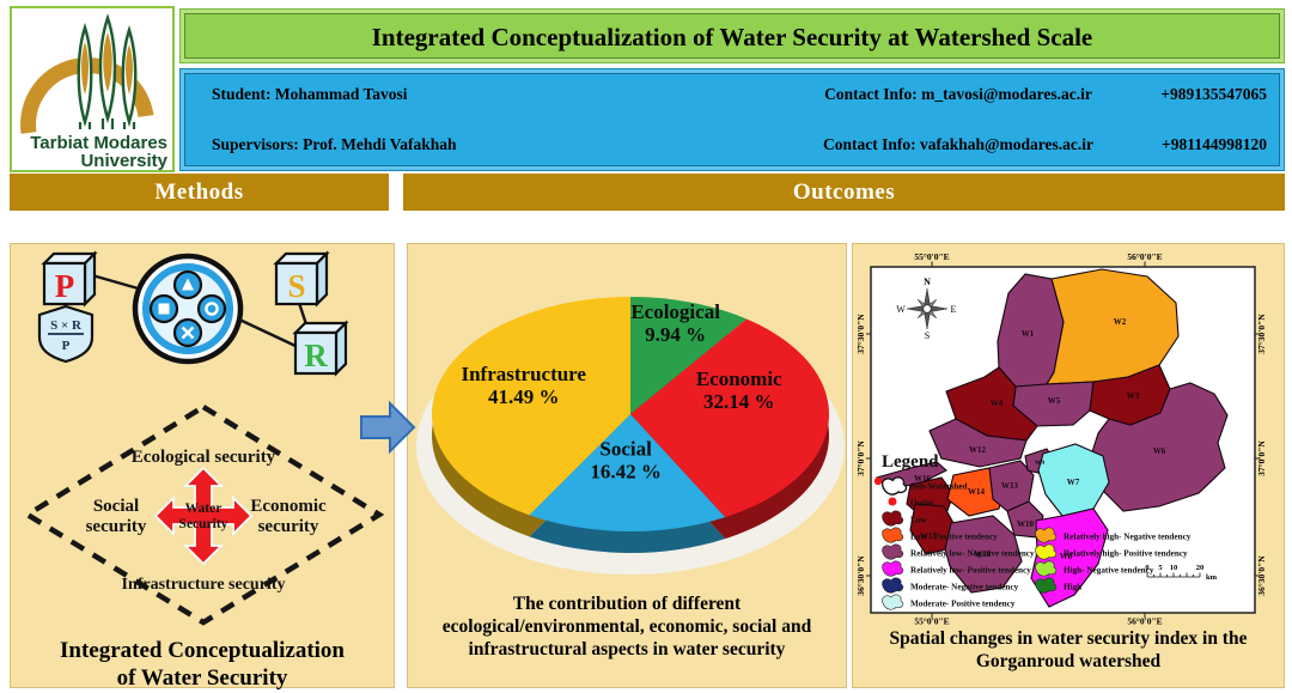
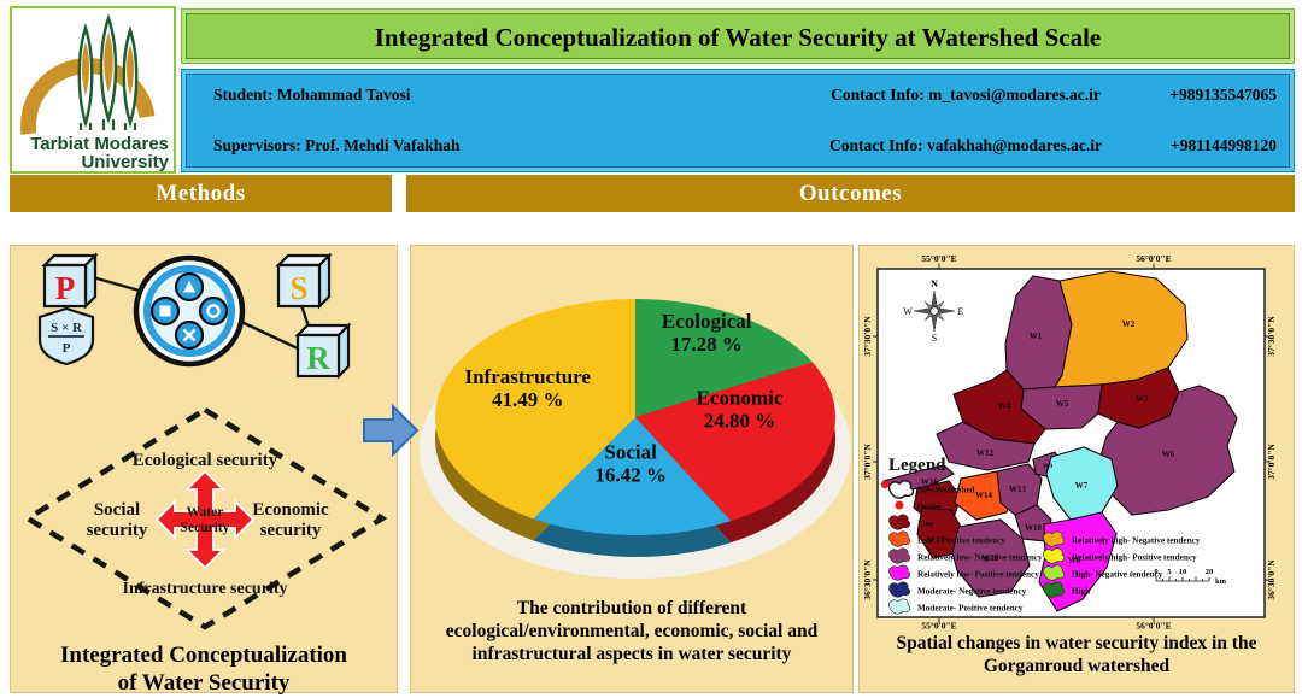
Ecological: 9.94 -> 17.28
Economic: 32.14 -> 24.80
